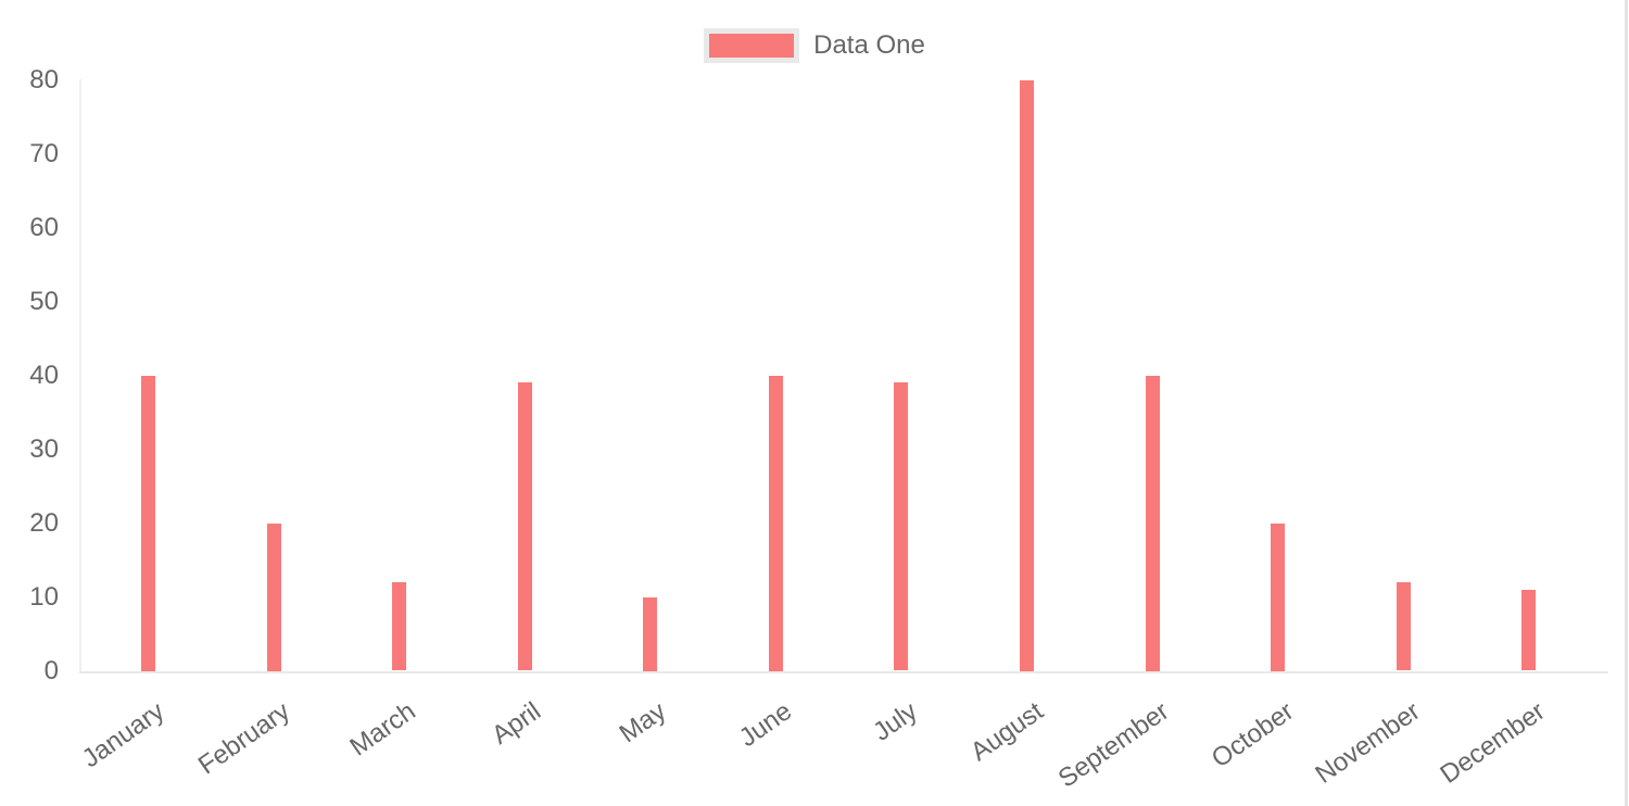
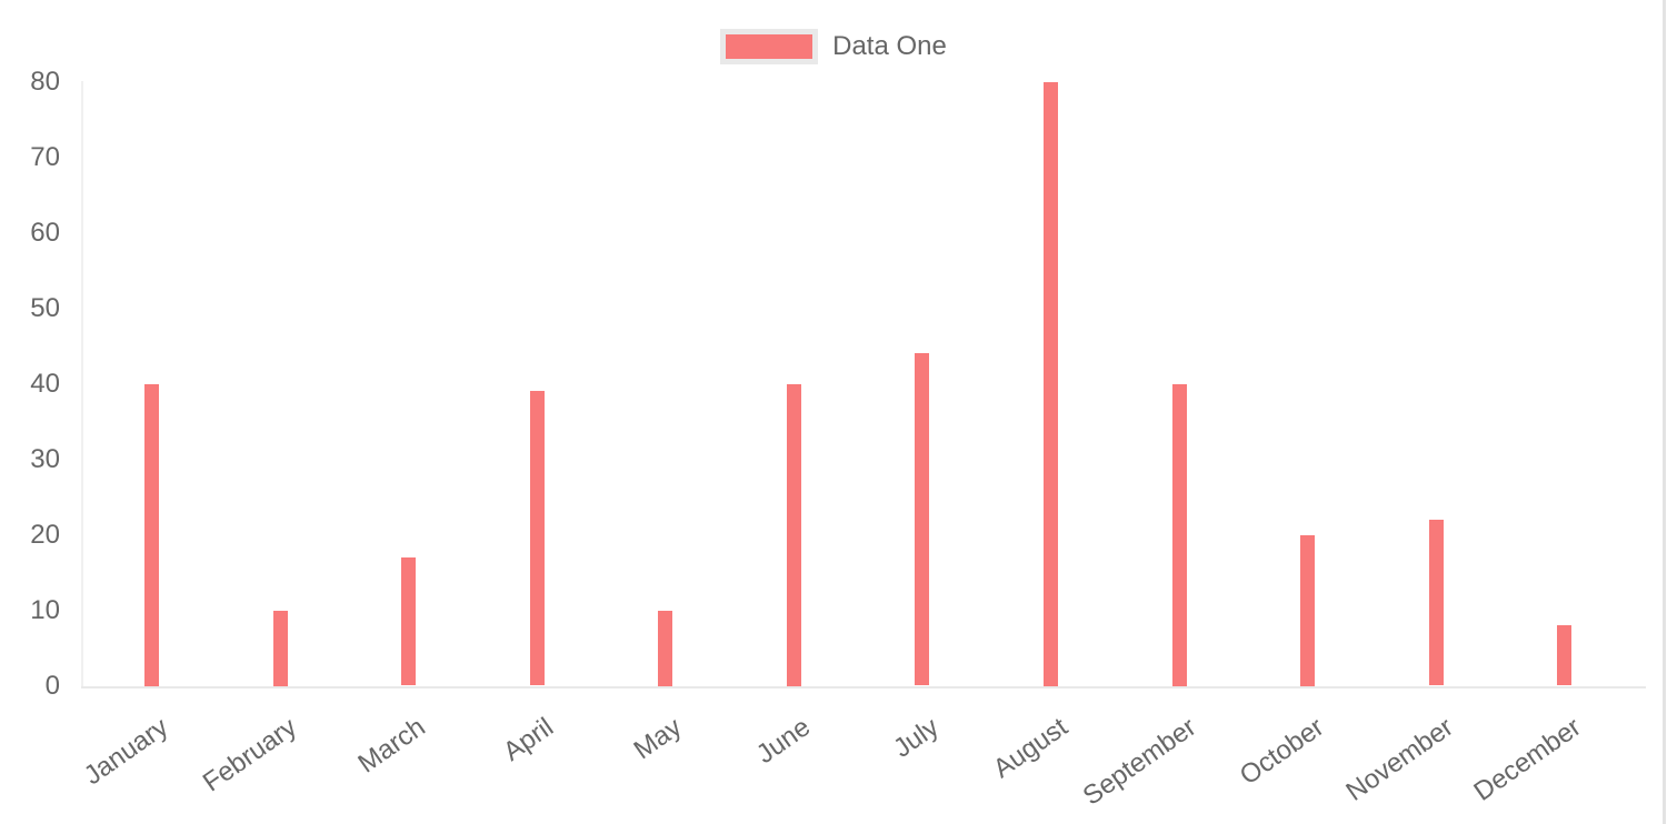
February: 20 -> 10
March: 12 -> 17
July: 39 -> 44
November: 12 -> 22
December: 11 -> 8
